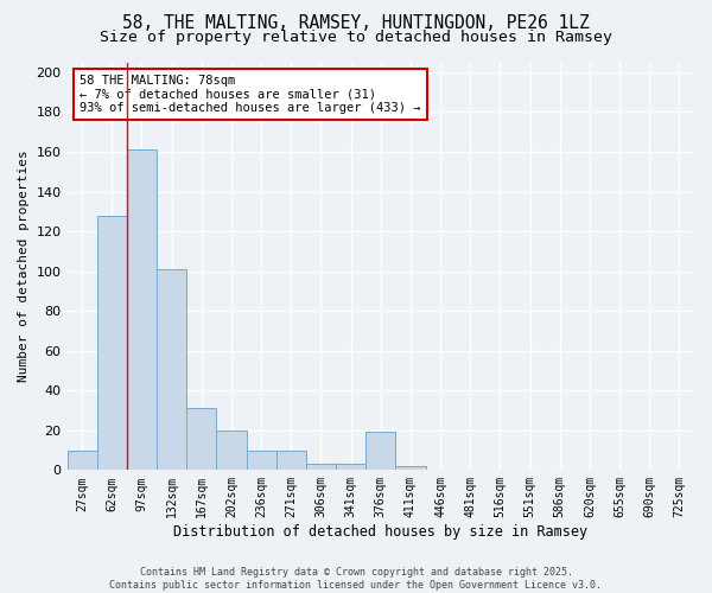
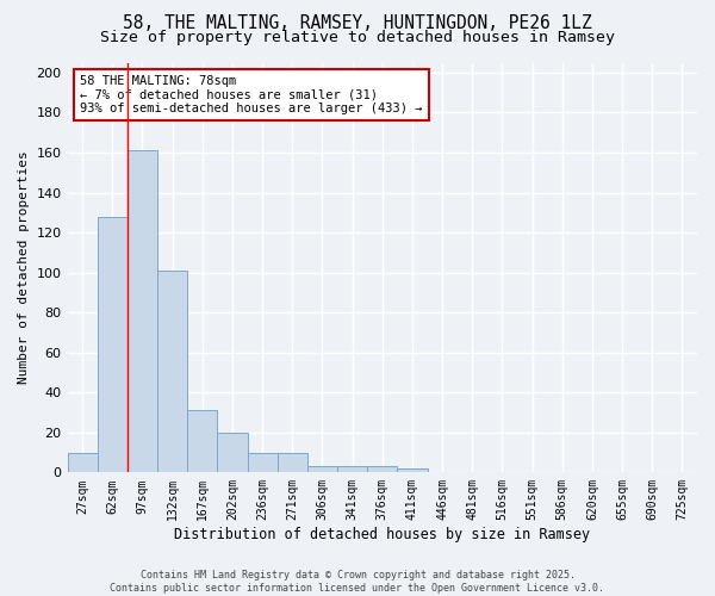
376sqm: 19 -> 3
